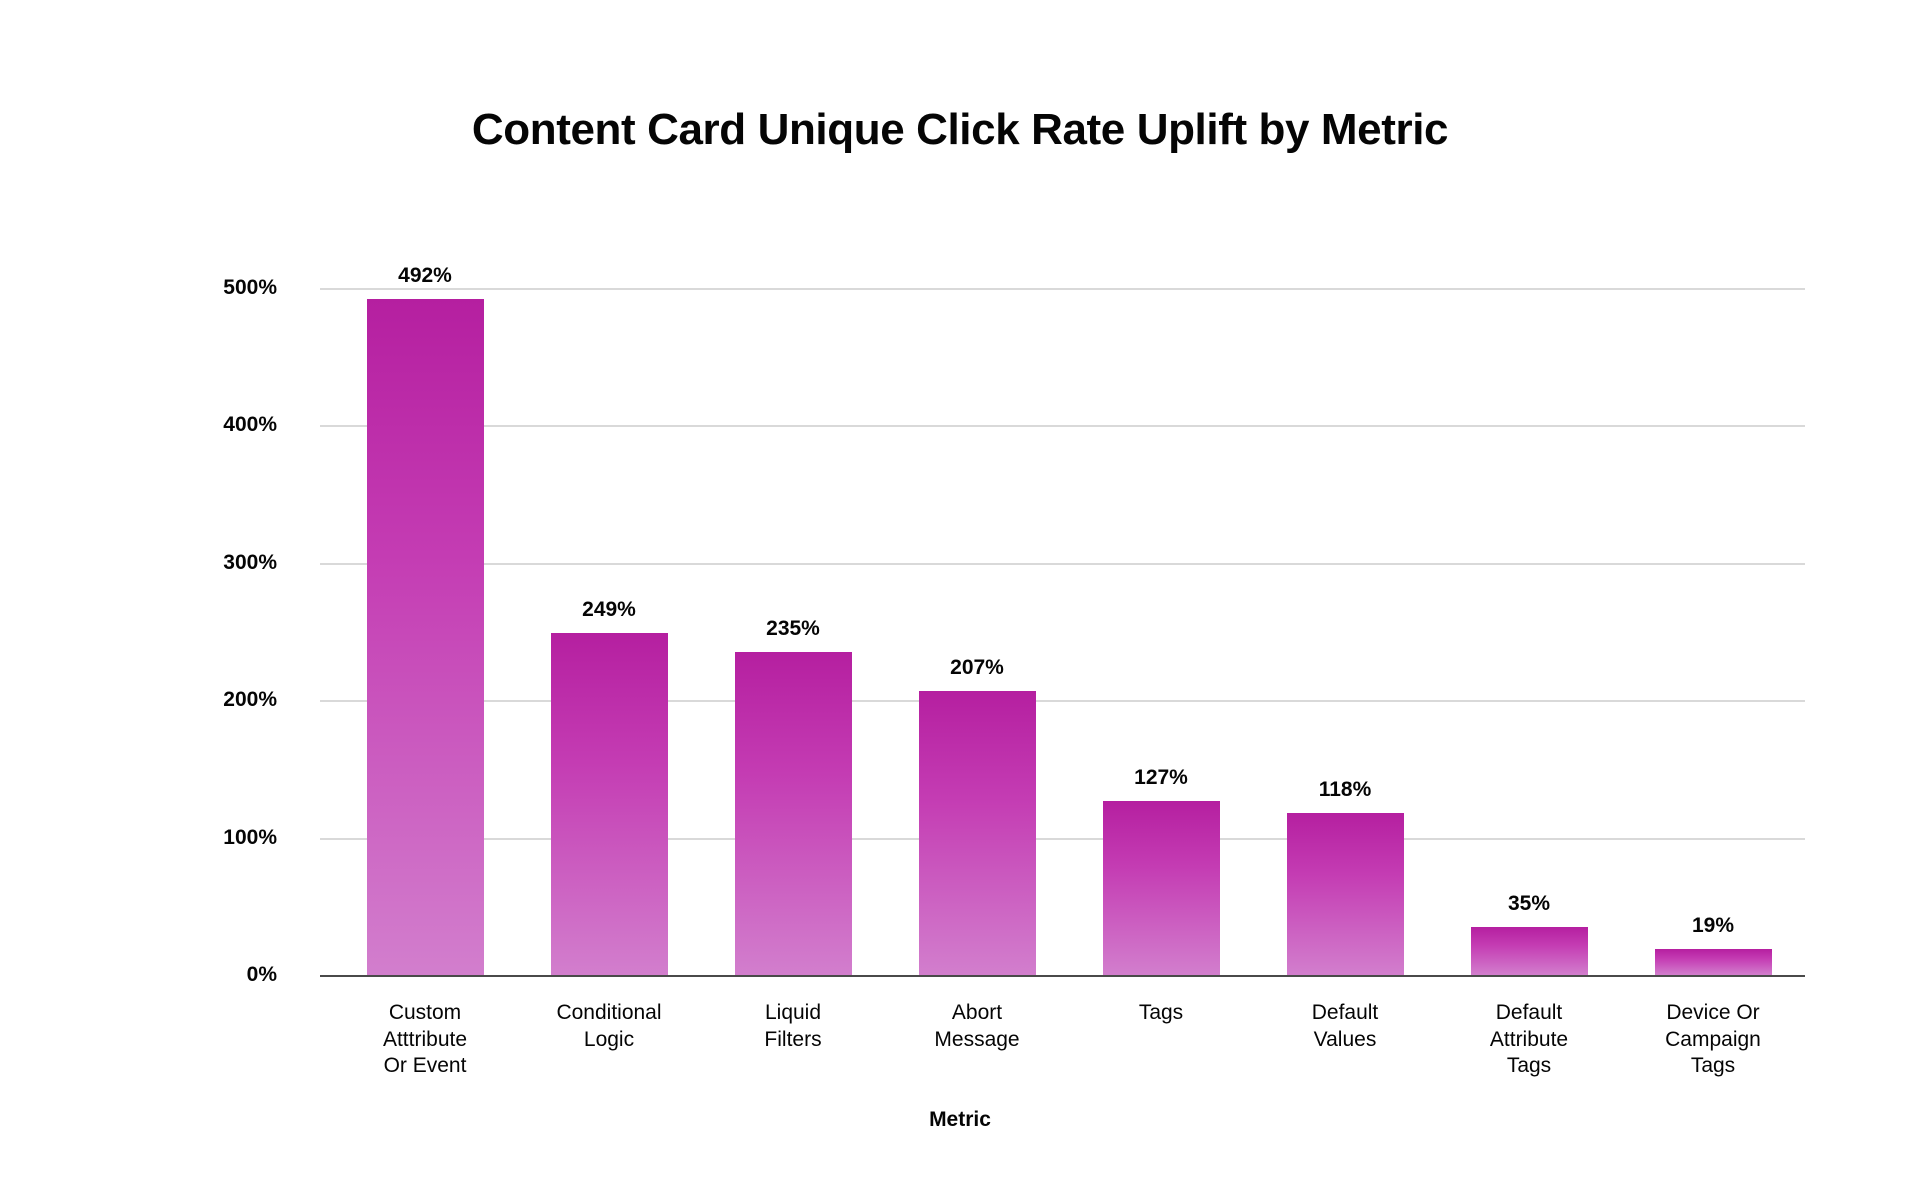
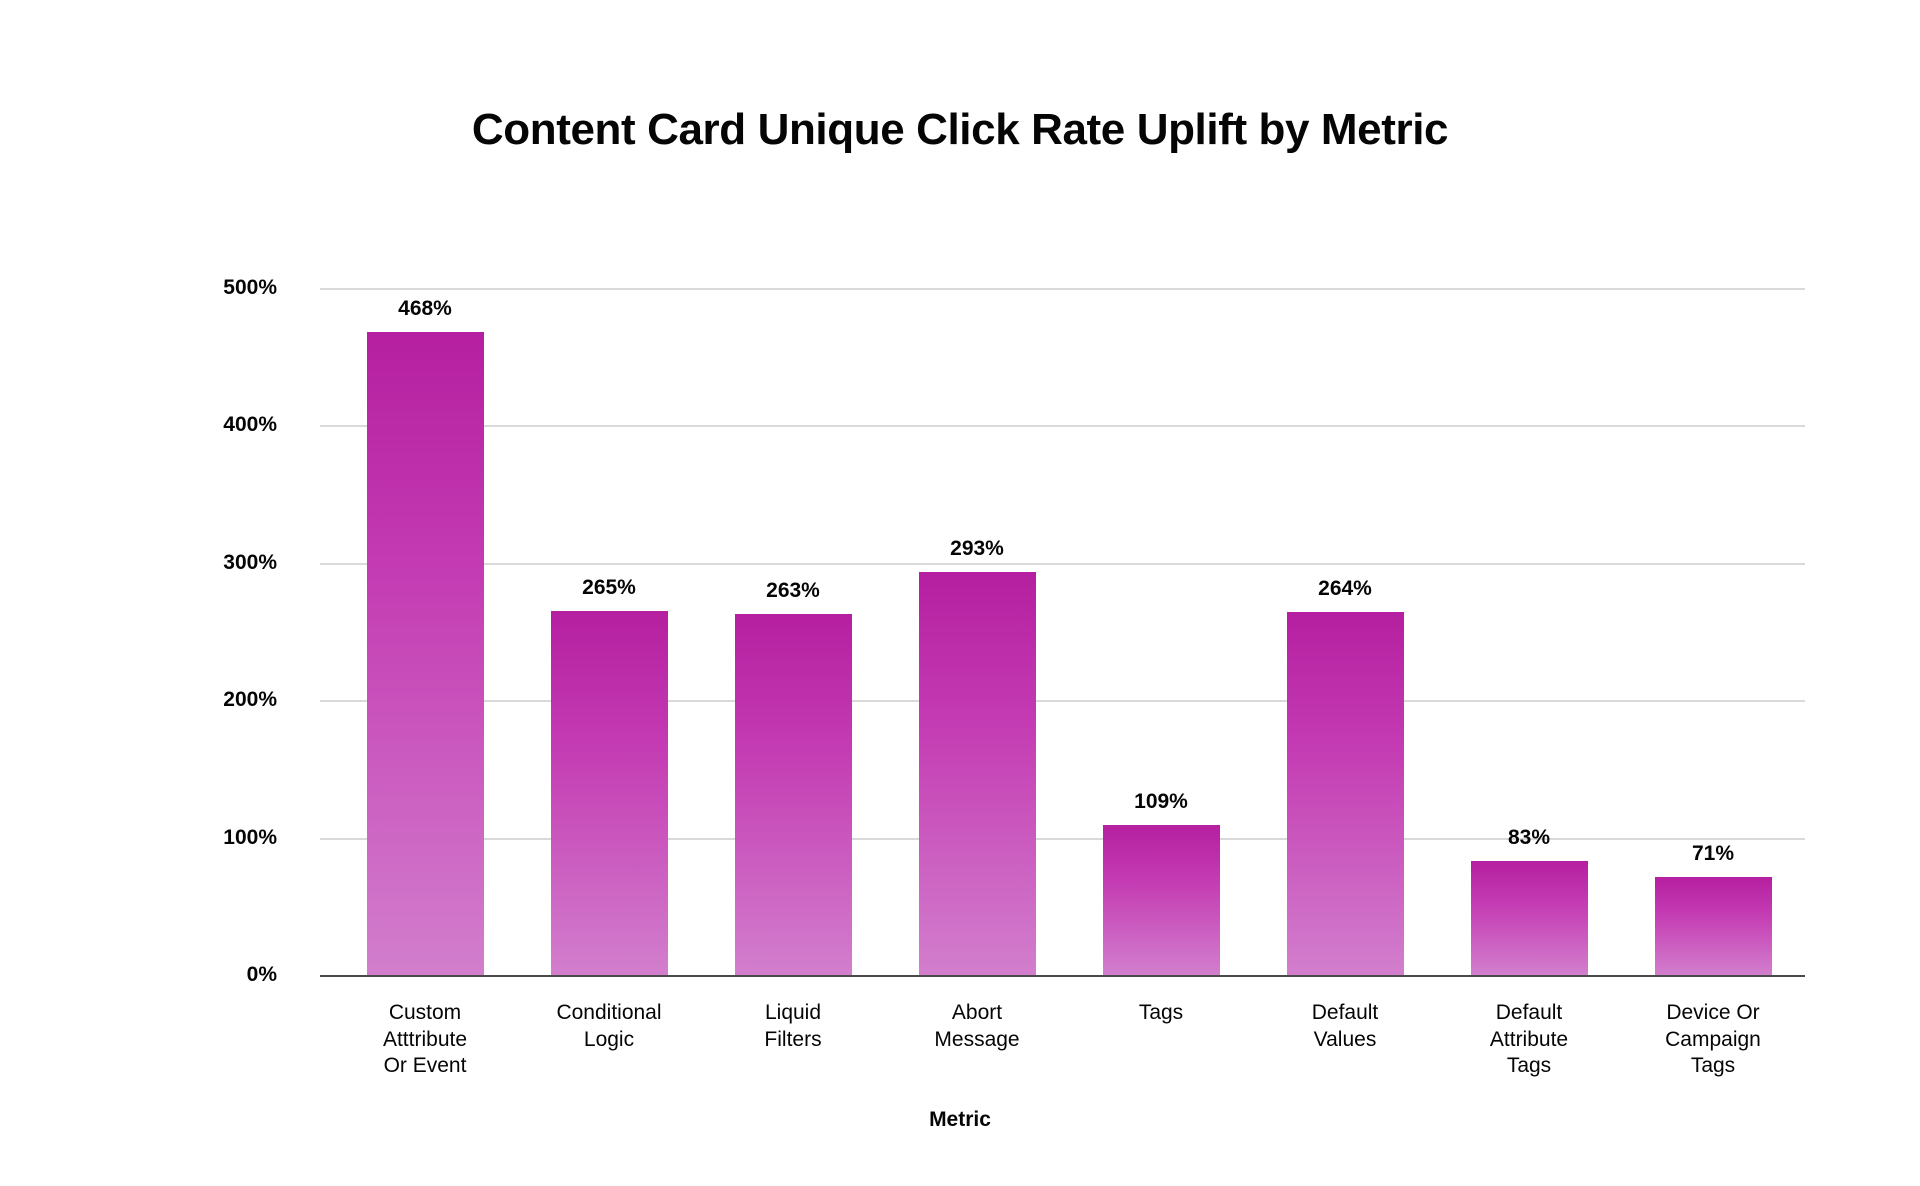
Custom Atttribute Or Event: 492% -> 468%
Conditional Logic: 249% -> 265%
Liquid Filters: 235% -> 263%
Abort Message: 207% -> 293%
Tags: 127% -> 109%
Default Values: 118% -> 264%
Default Attribute Tags: 35% -> 83%
Device Or Campaign Tags: 19% -> 71%
